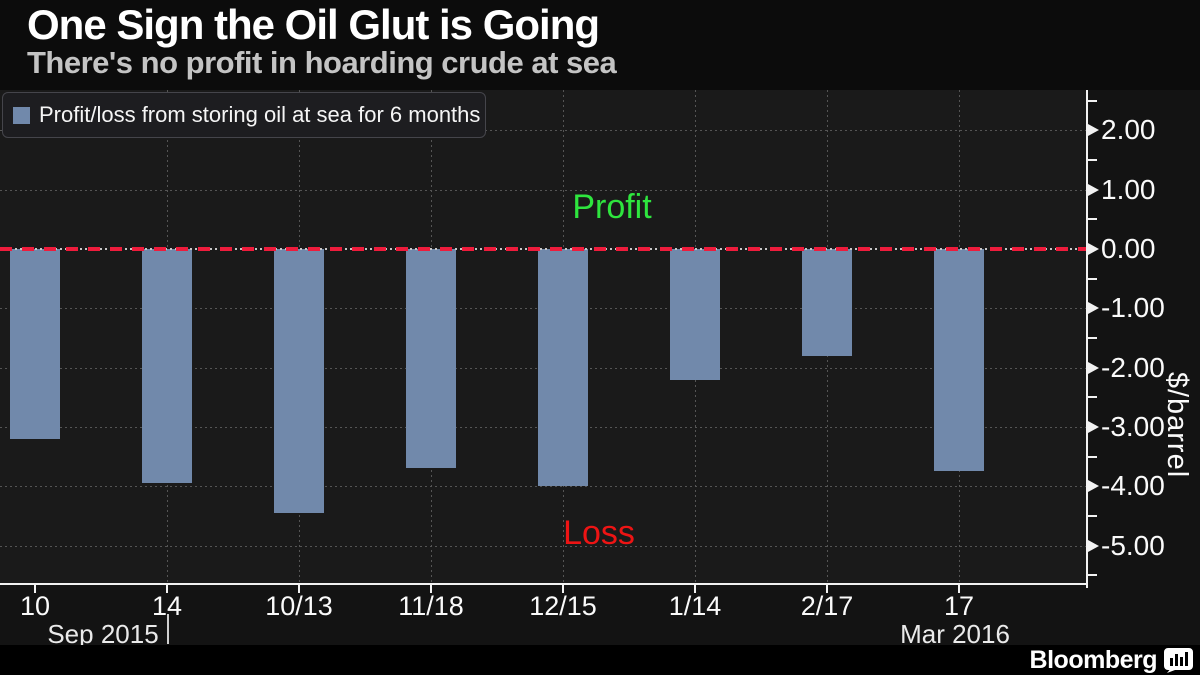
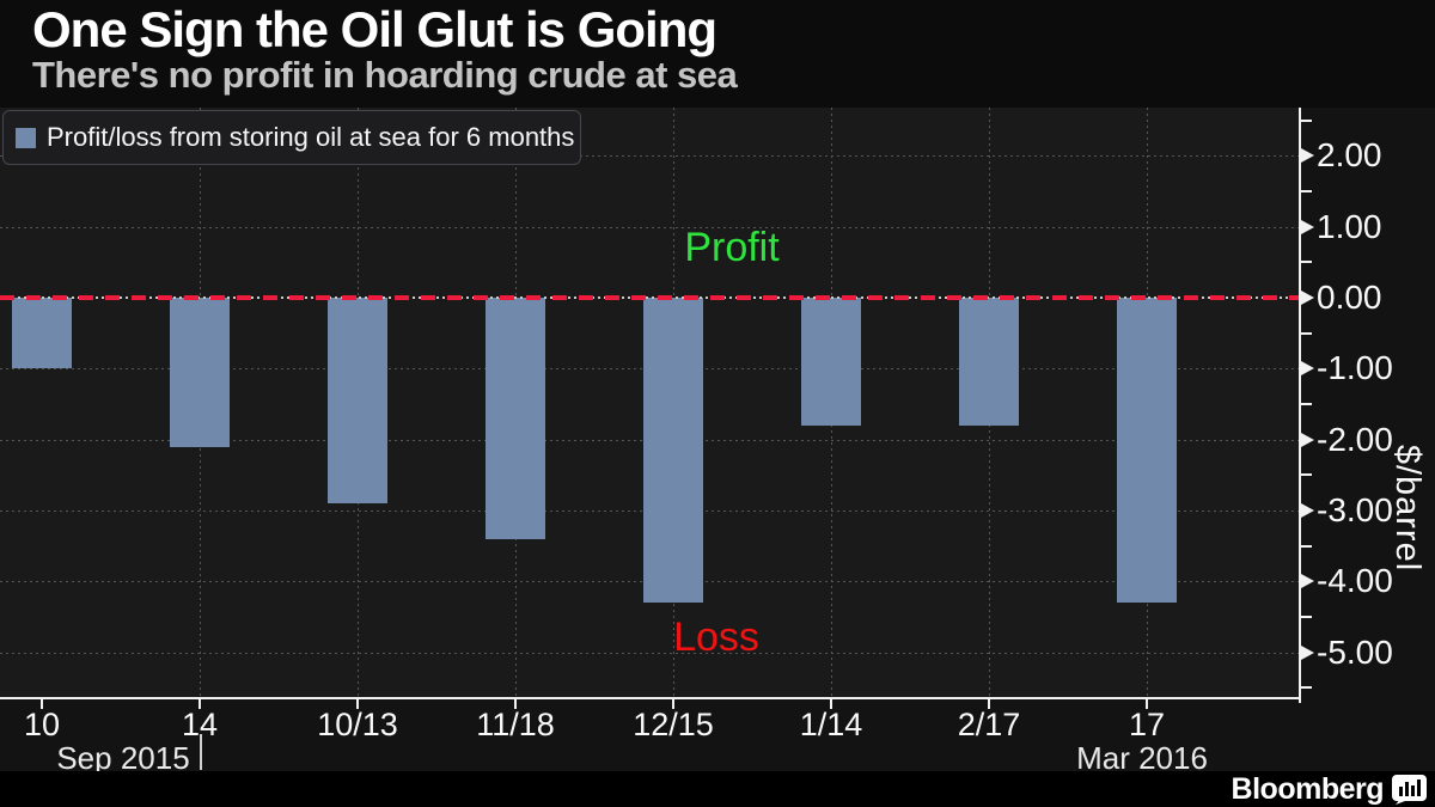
10: -3.2 -> -1.0
14: -4.0 -> -2.1
10/13: -4.5 -> -2.9
11/18: -3.7 -> -3.4
12/15: -4.0 -> -4.3
1/14: -2.2 -> -1.8
17: -3.8 -> -4.3
